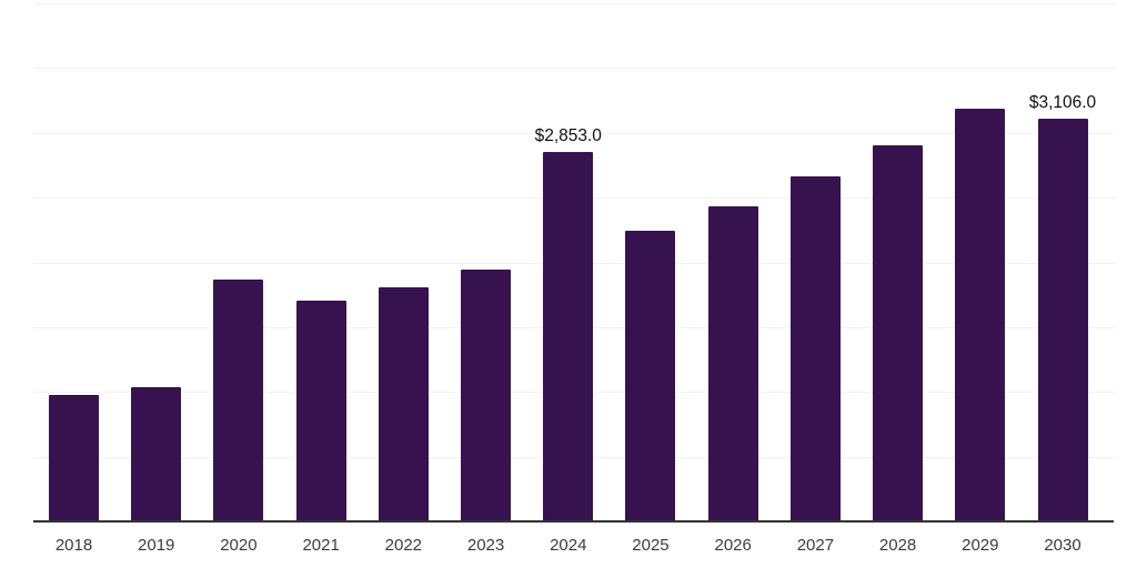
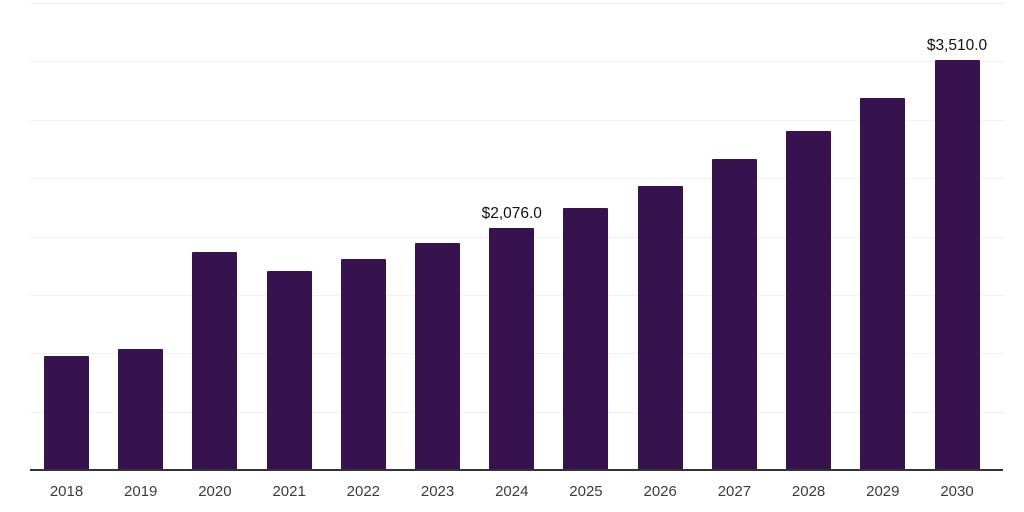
2024: $2,853.0 -> $2,076.0
2030: $3,106.0 -> $3,510.0
